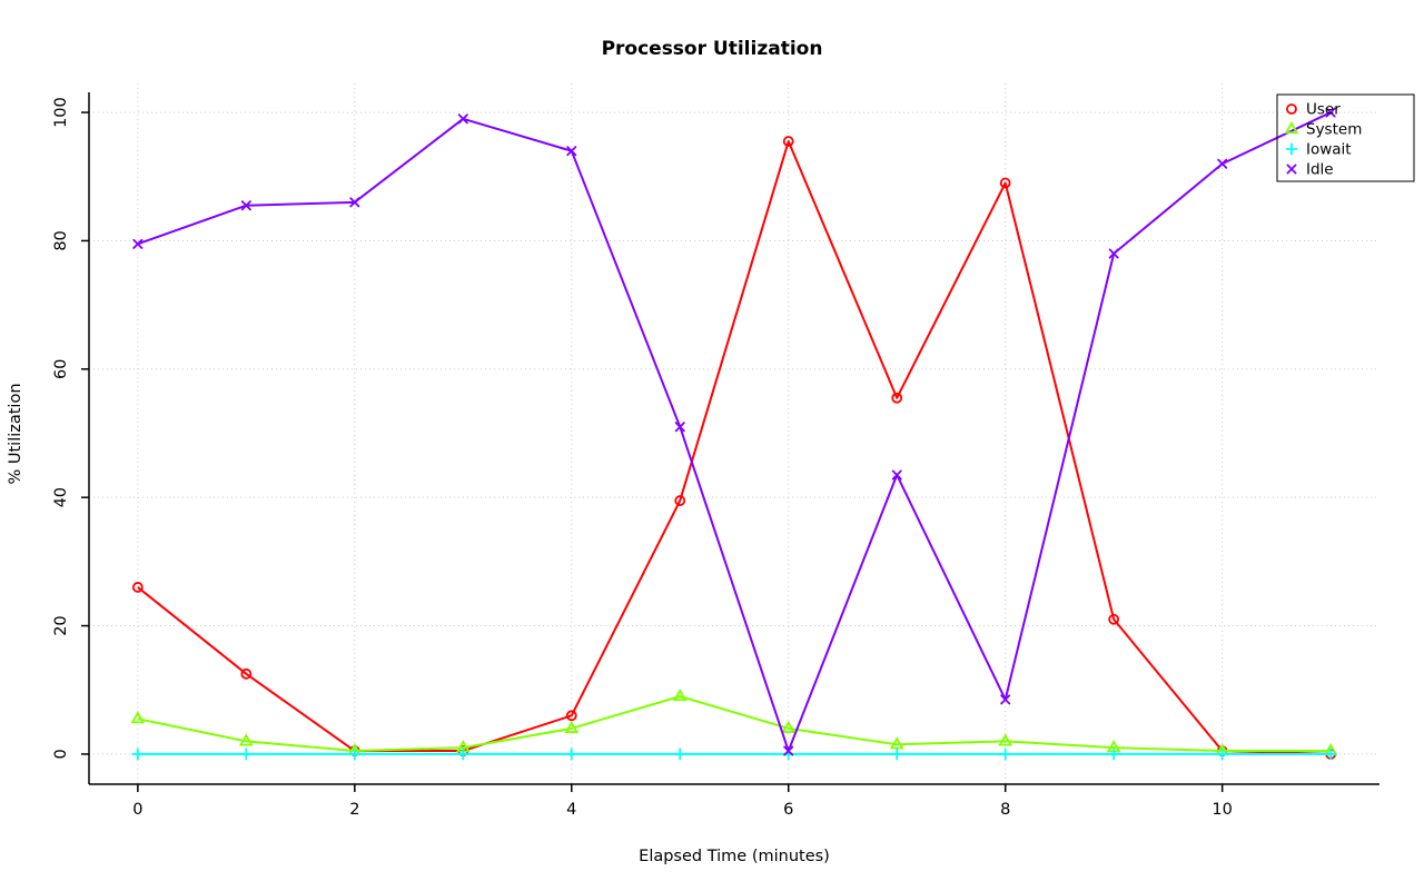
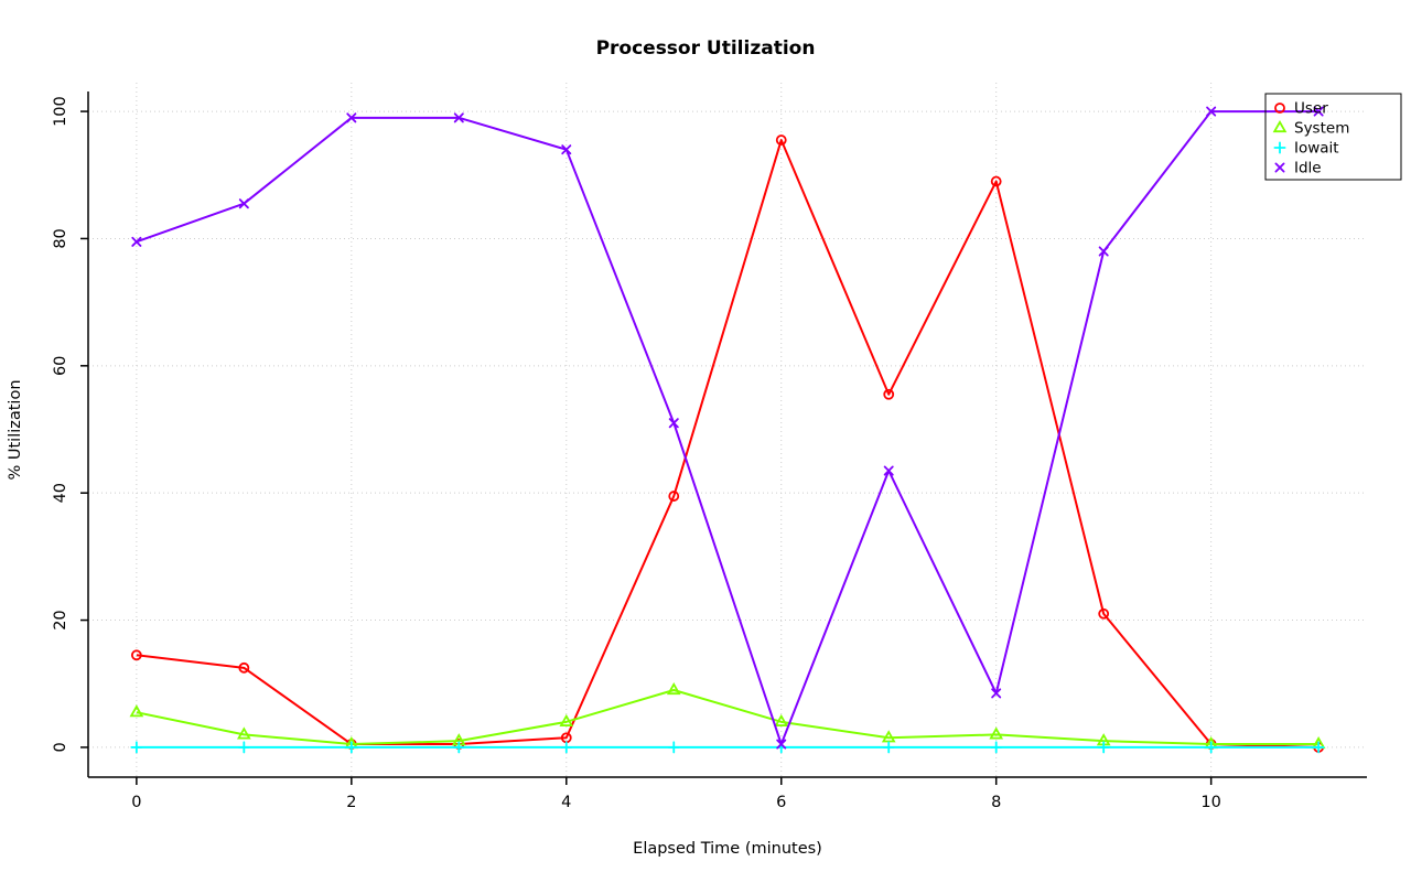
User/0: 26 -> 14
Idle/2: 86 -> 99
User/4: 6 -> 2
Idle/10: 92 -> 100
